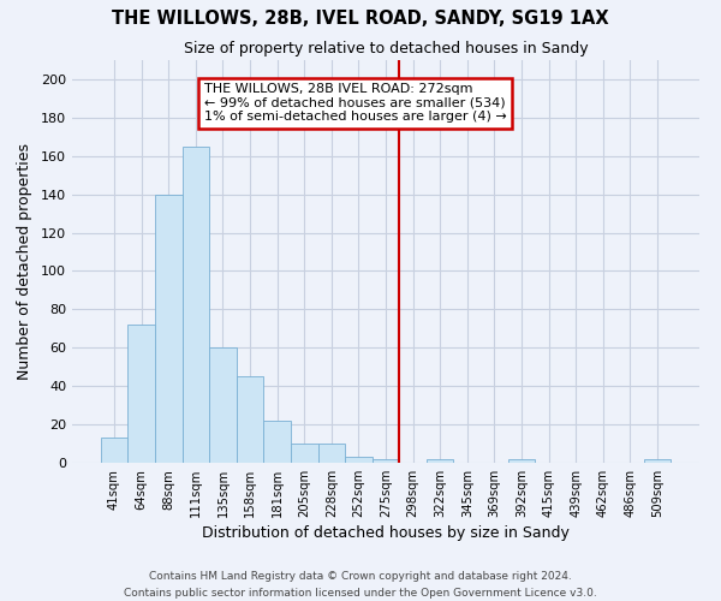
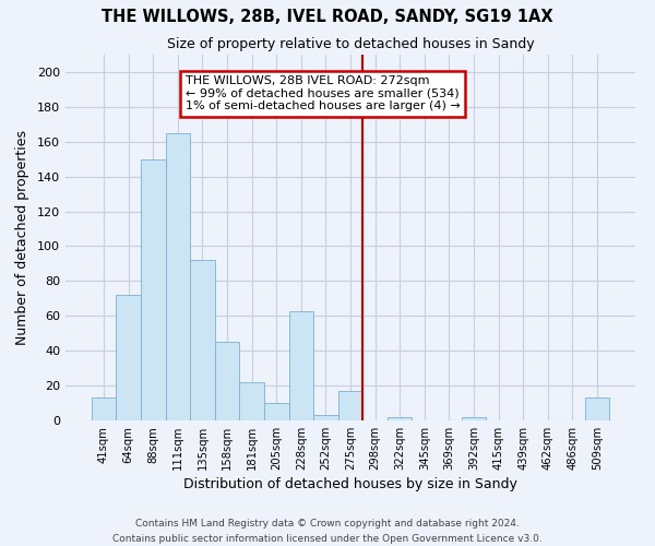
88sqm: 140 -> 150
135sqm: 60 -> 92
228sqm: 10 -> 63
275sqm: 2 -> 17
509sqm: 2 -> 13
